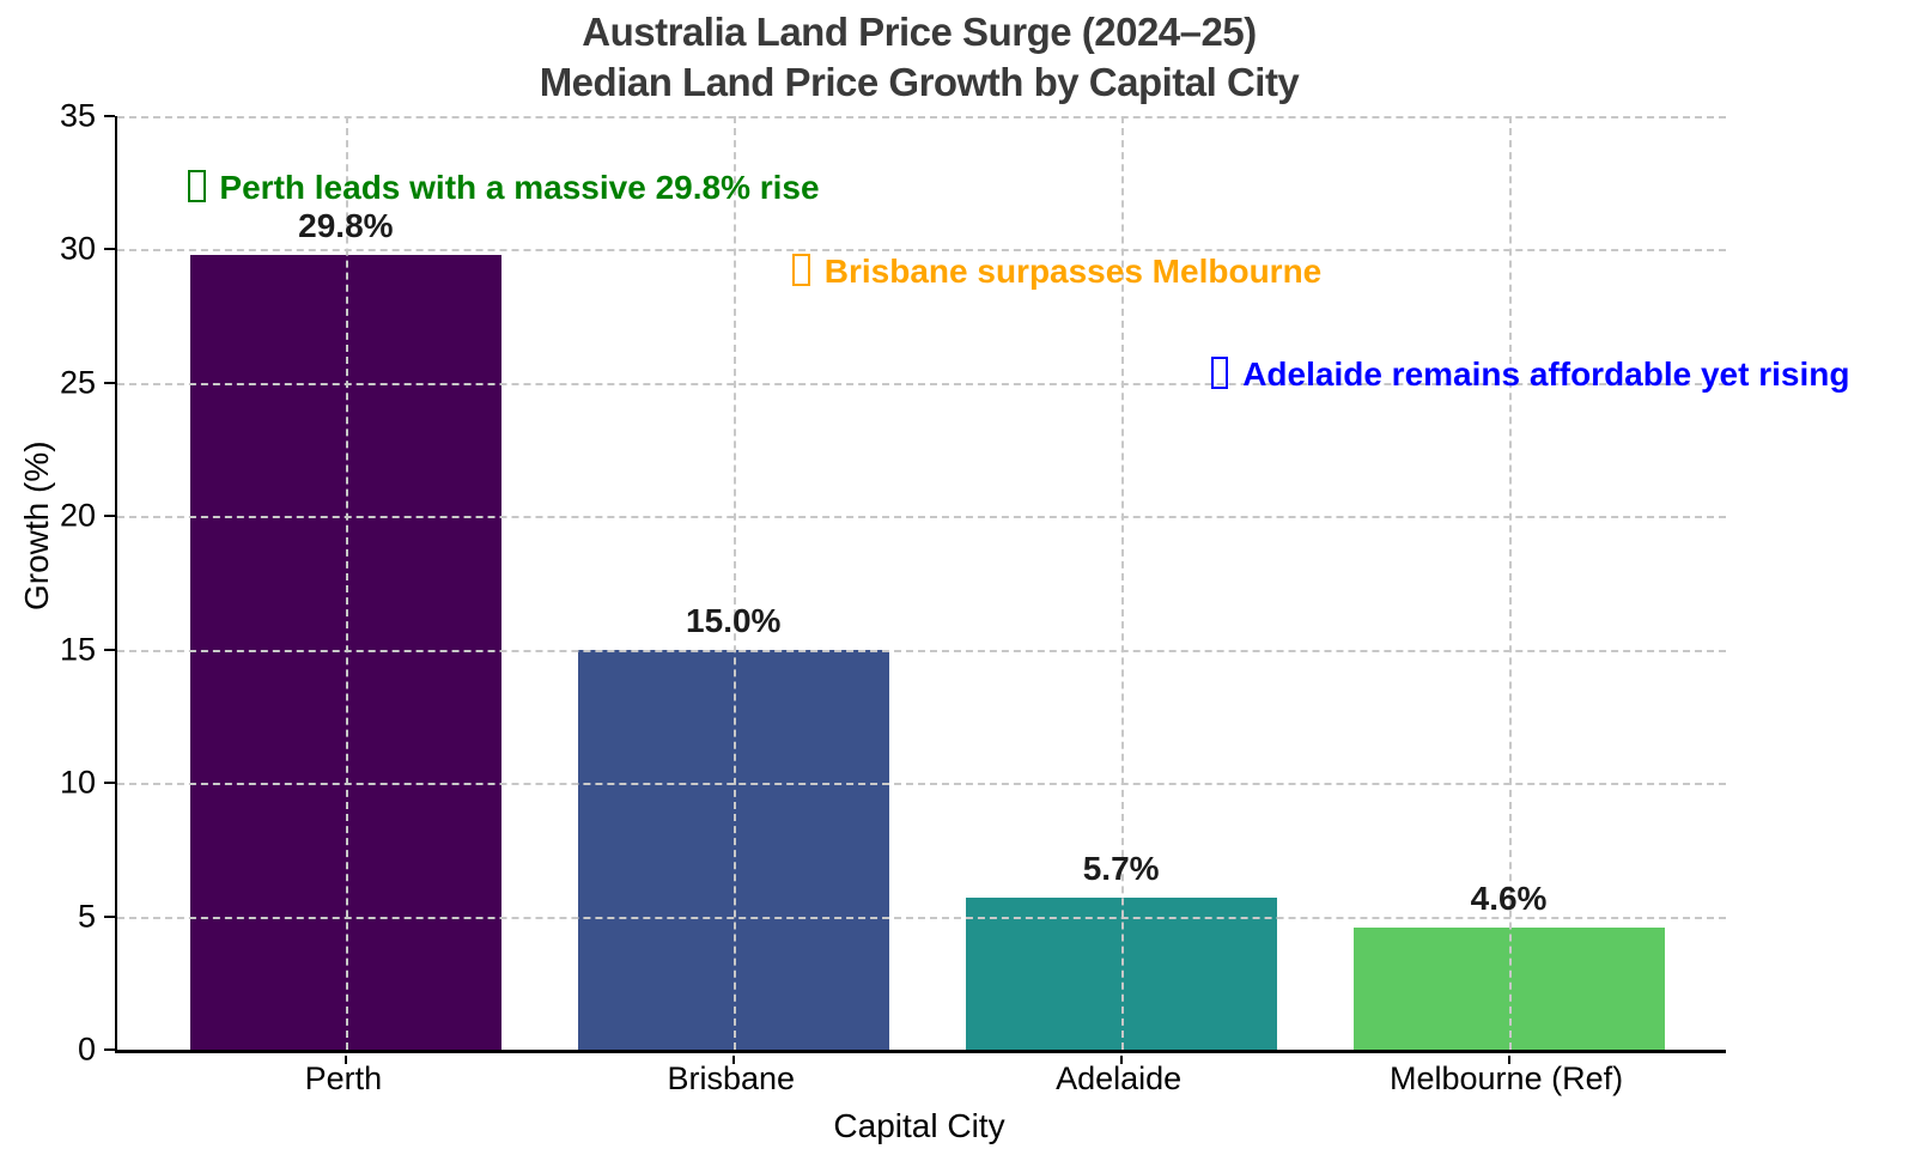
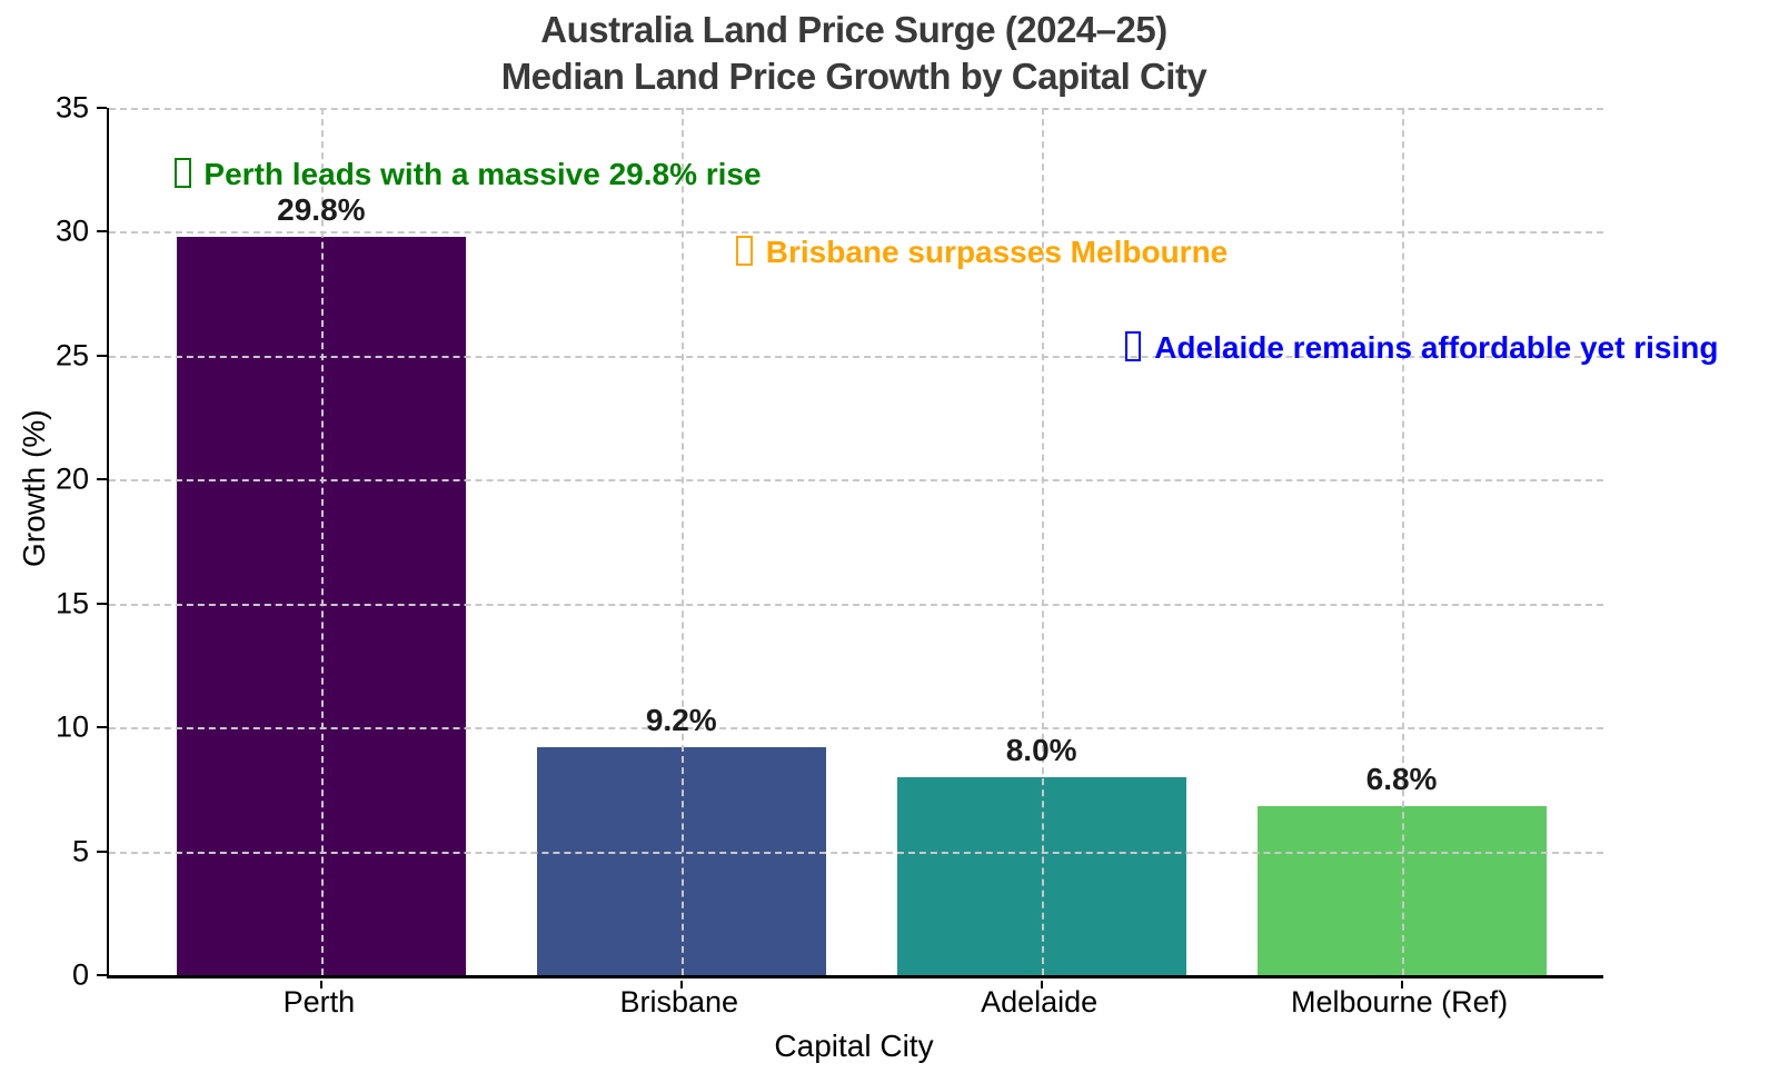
Brisbane: 15.0% -> 9.2%
Adelaide: 5.7% -> 8.0%
Melbourne (Ref): 4.6% -> 6.8%
